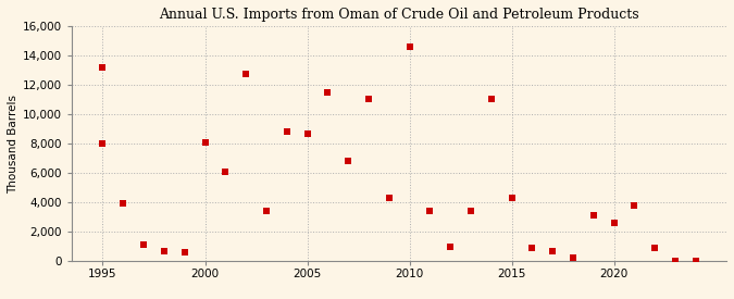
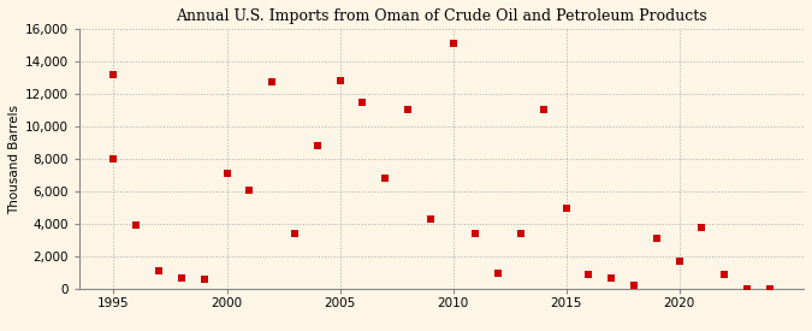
2000: 8,100 -> 7,100
2005: 8,700 -> 12,800
2010: 14,600 -> 15,100
2015: 4,300 -> 5,000
2020: 2,600 -> 1,700
